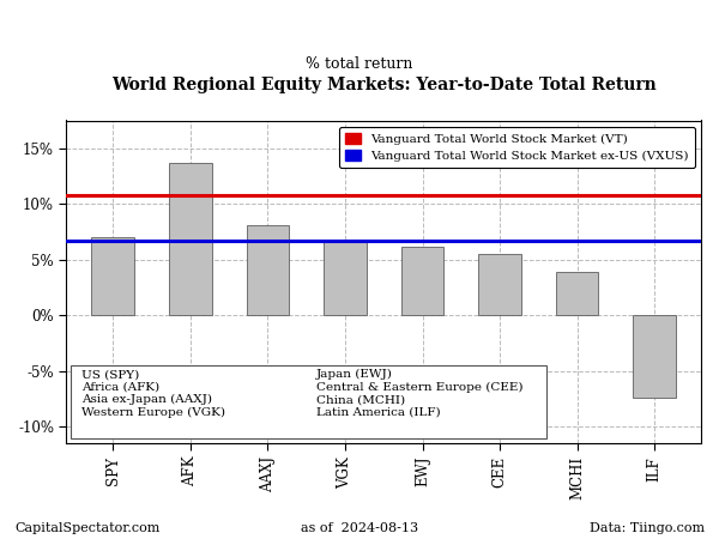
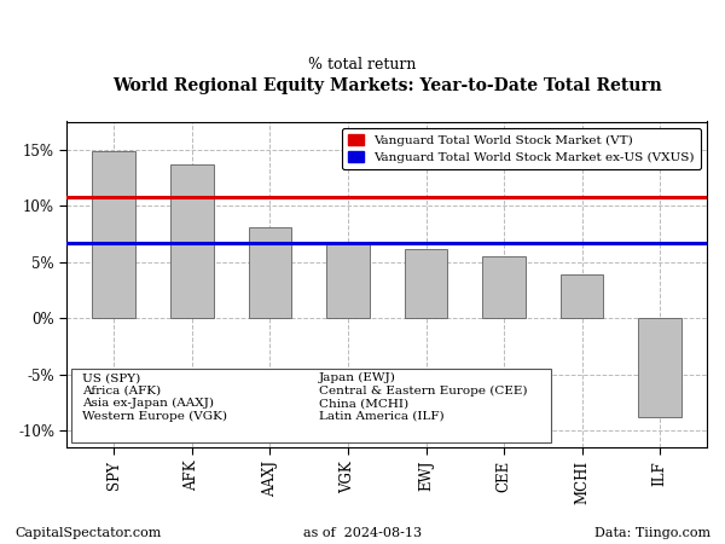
SPY: 7.0% -> 14.8%
ILF: -7.4% -> -8.8%
